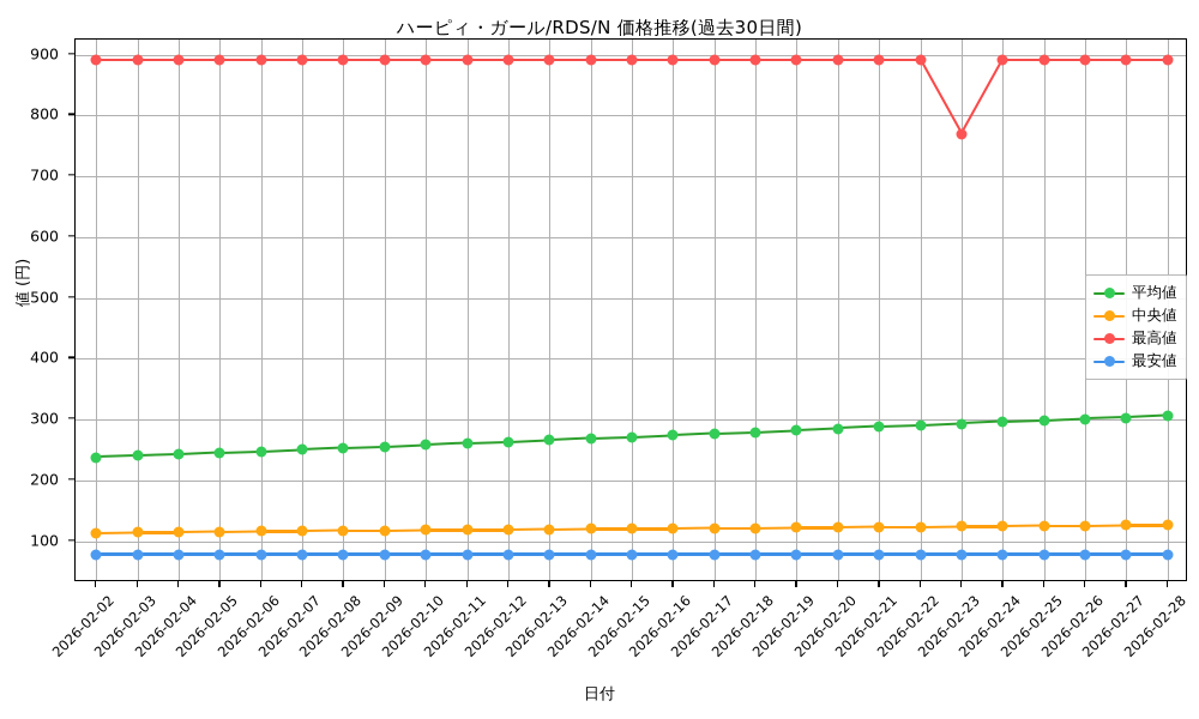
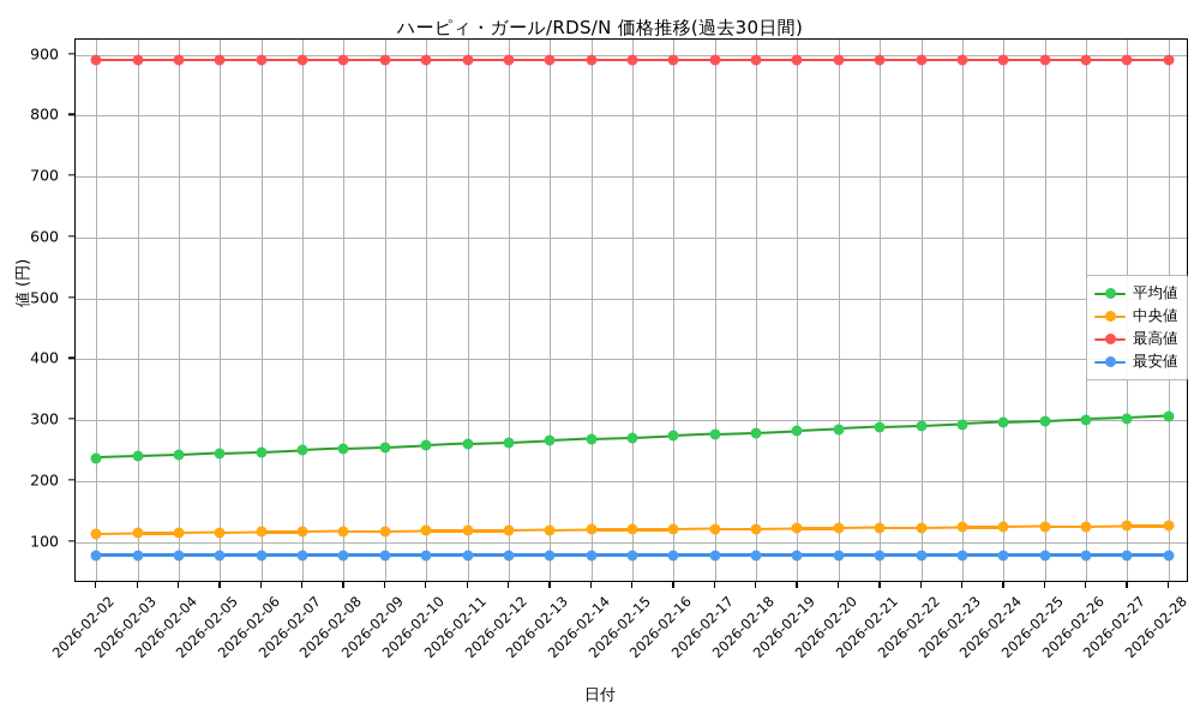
最高値/2026-02-23: 770 -> 890
